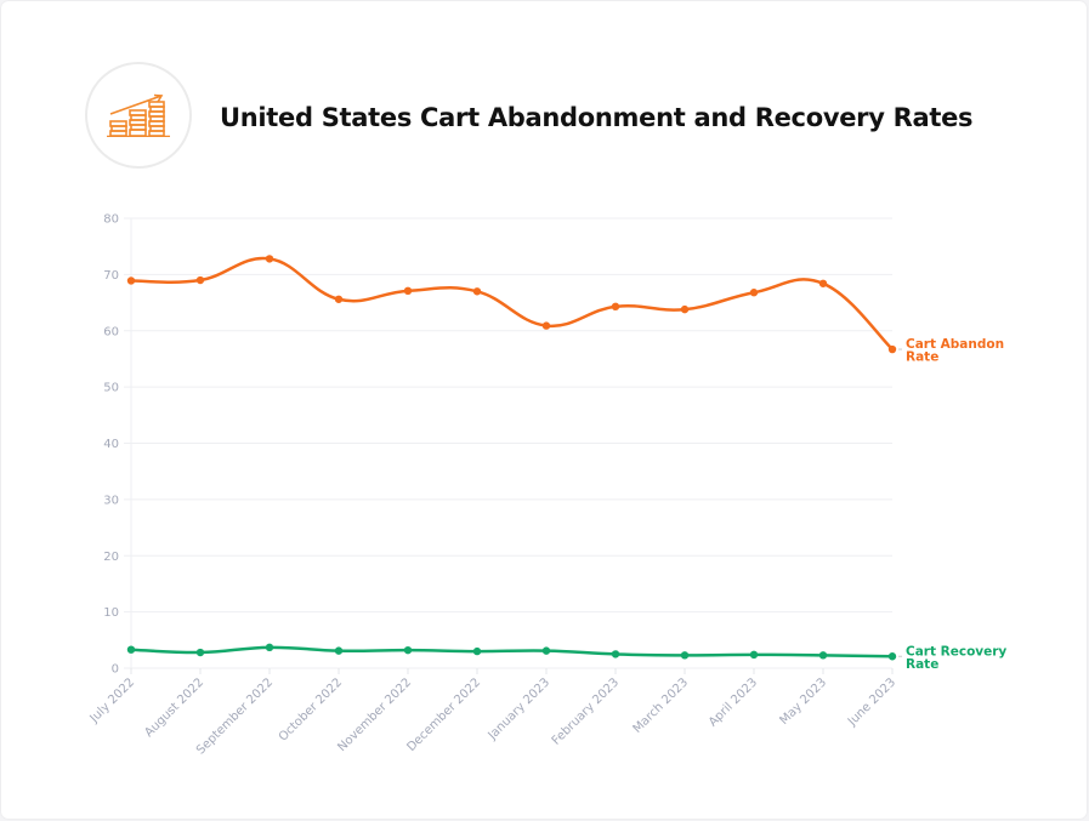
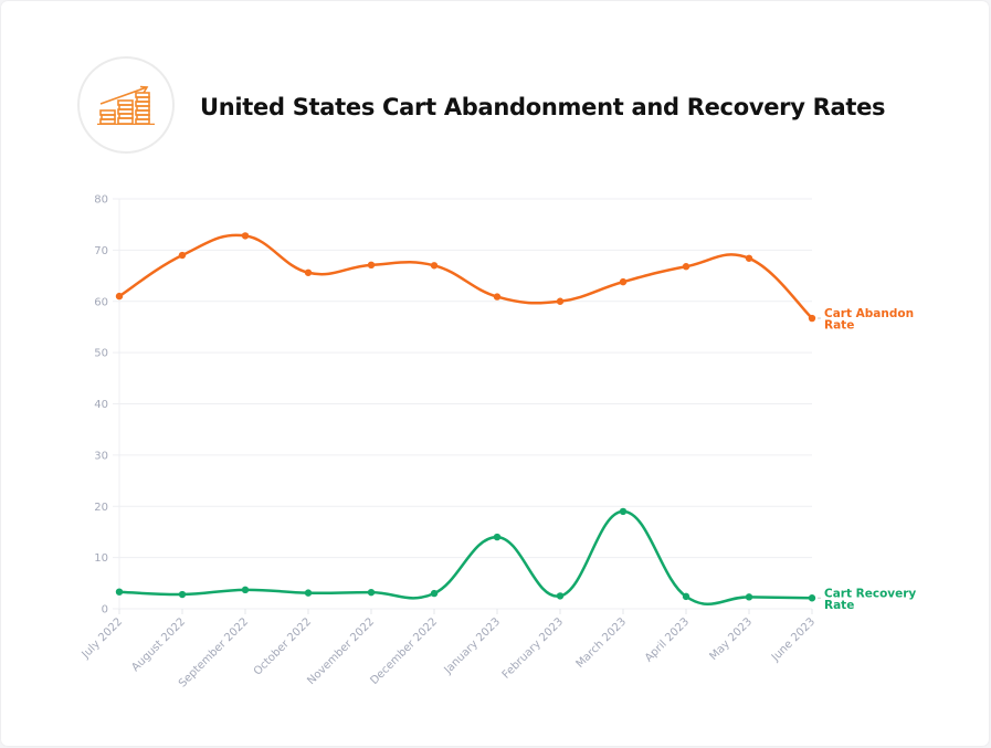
Cart Abandon Rate/July 2022: 69 -> 61
Cart Recovery Rate/January 2023: 3 -> 14
Cart Abandon Rate/February 2023: 64 -> 60
Cart Recovery Rate/March 2023: 2 -> 19
